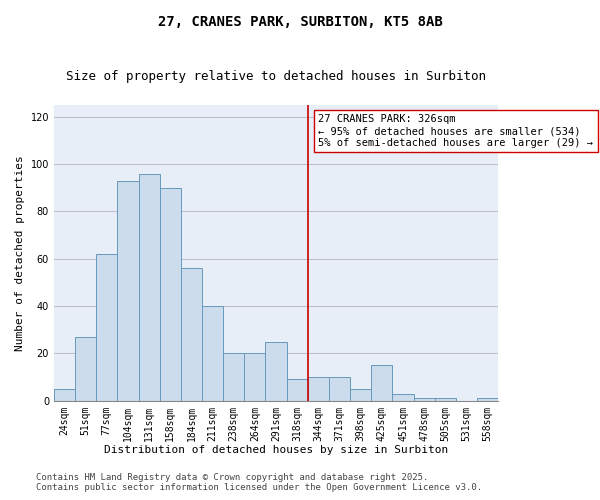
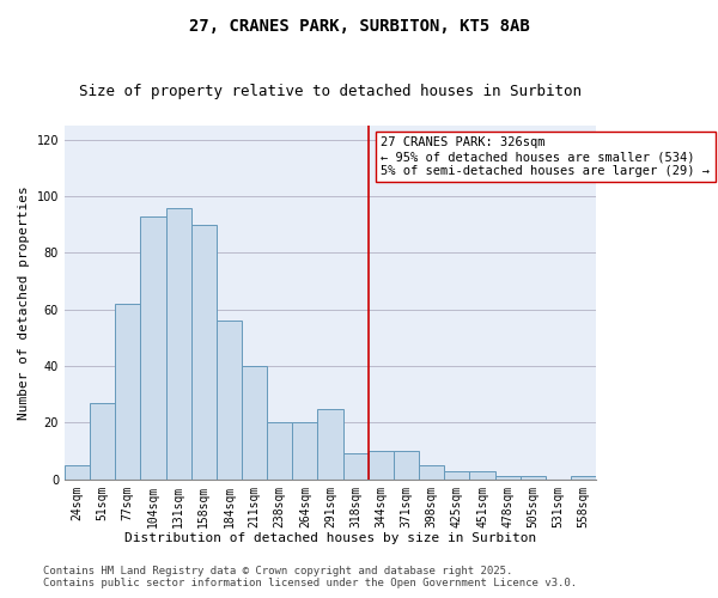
425sqm: 15 -> 3
